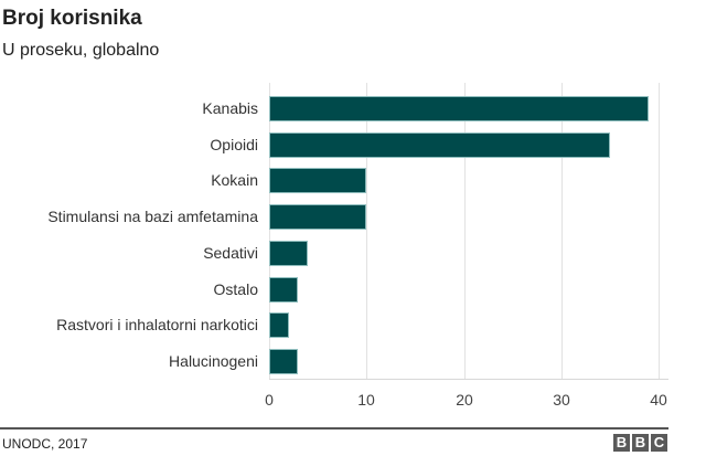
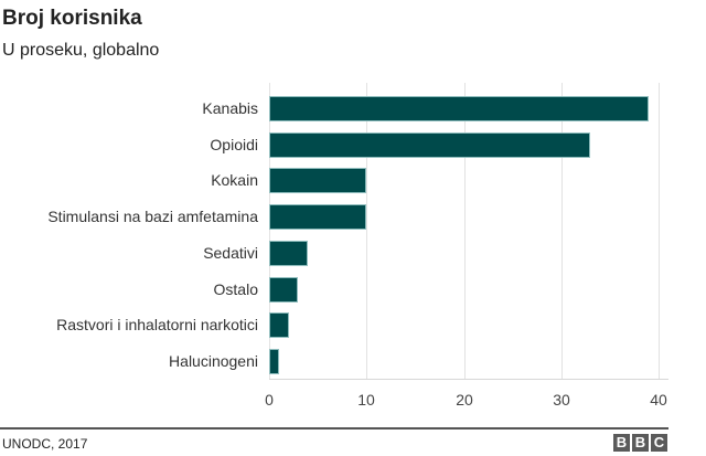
Opioidi: 35 -> 33
Halucinogeni: 3 -> 1
